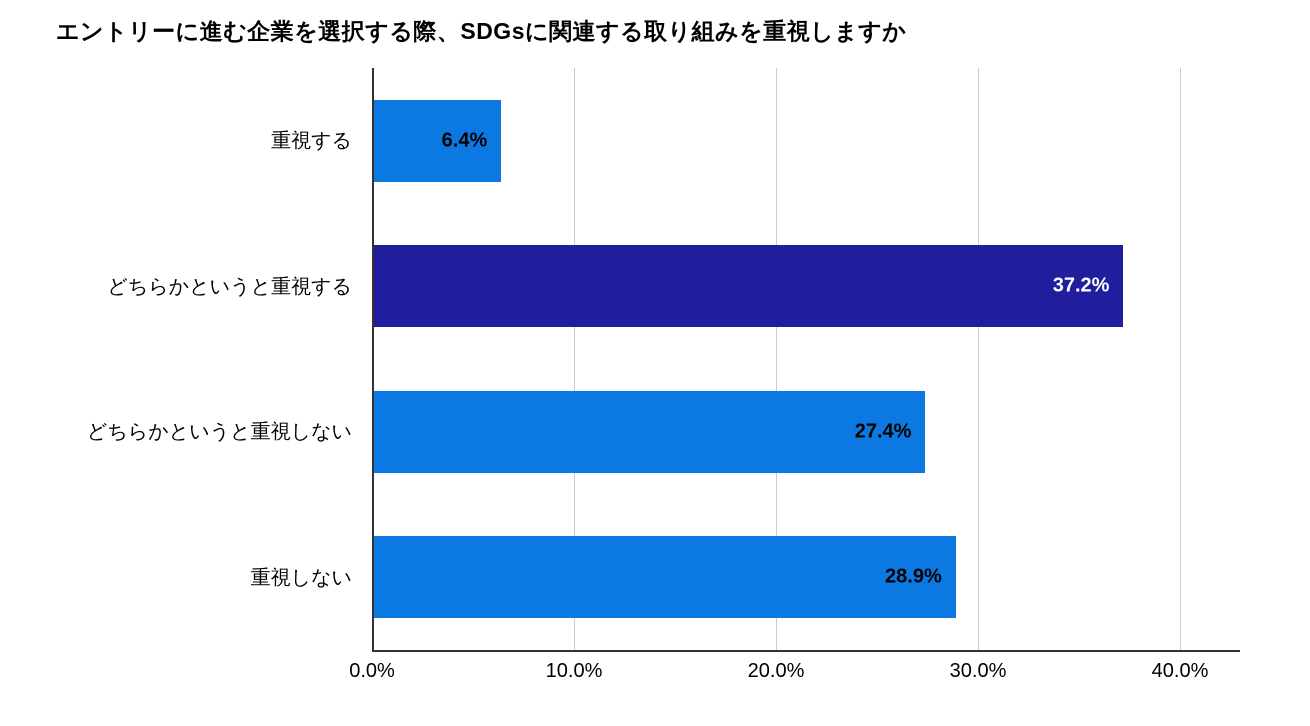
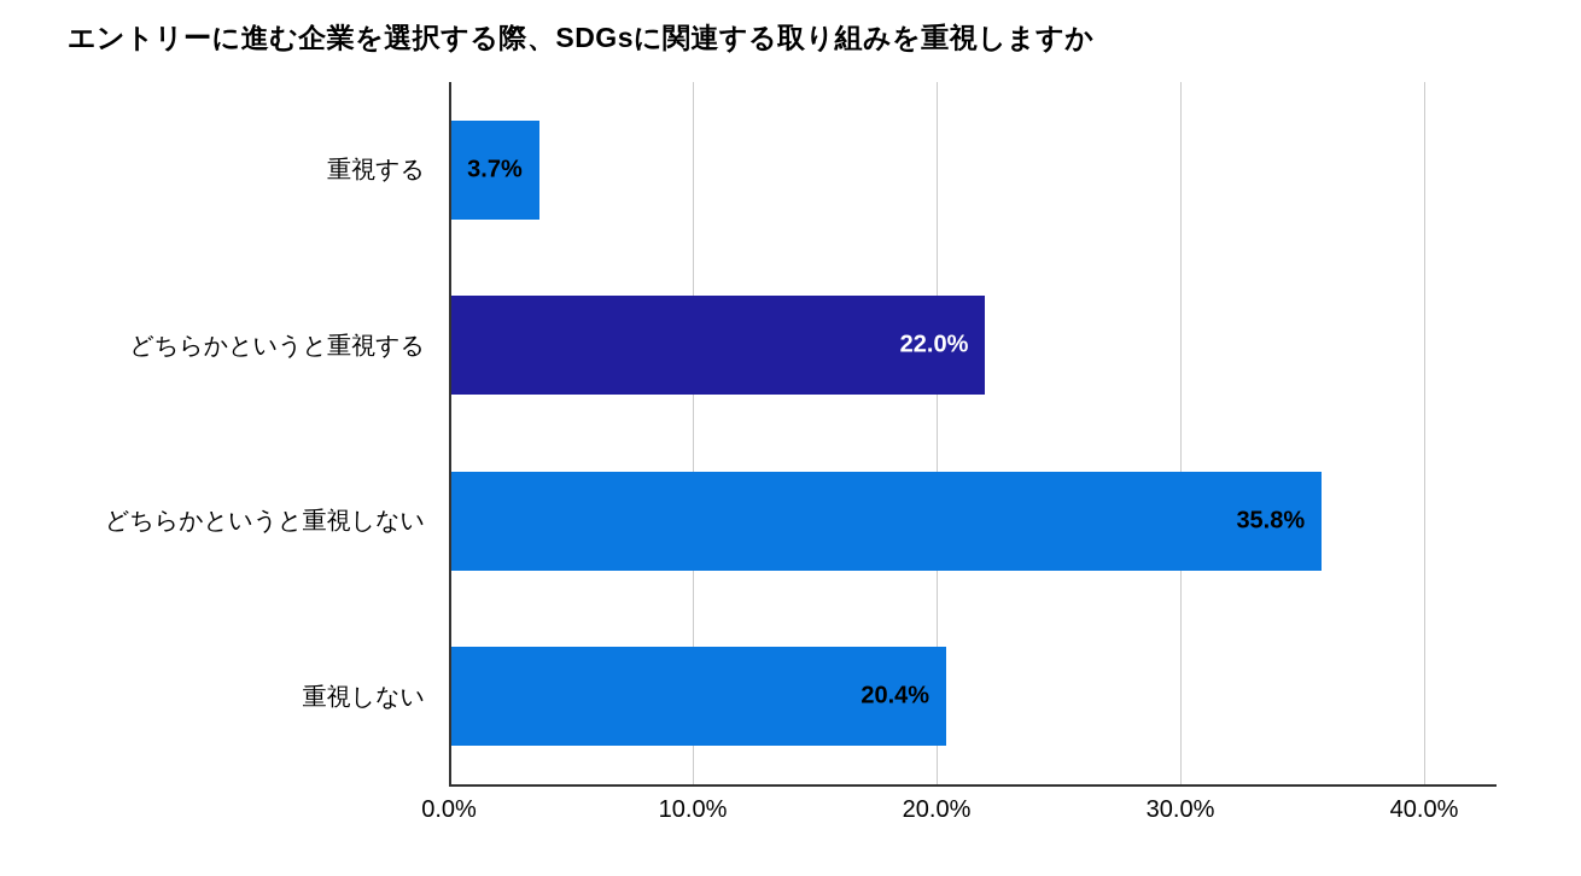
重視する: 6.4% -> 3.7%
どちらかというと重視する: 37.2% -> 22.0%
どちらかというと重視しない: 27.4% -> 35.8%
重視しない: 28.9% -> 20.4%
